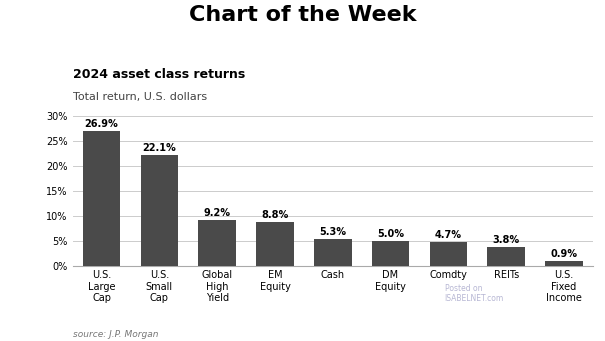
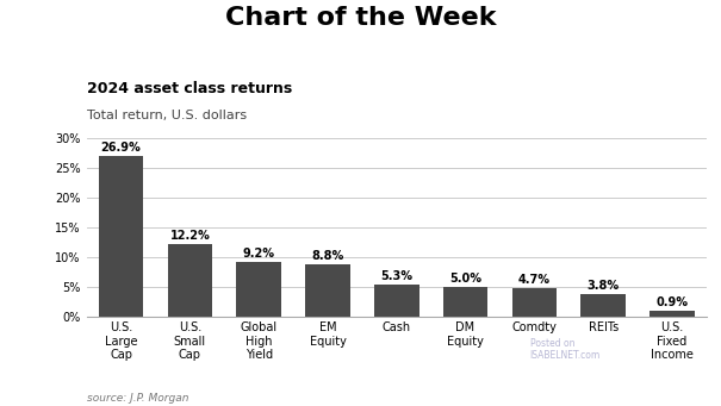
U.S. Small Cap: 22.1% -> 12.2%
